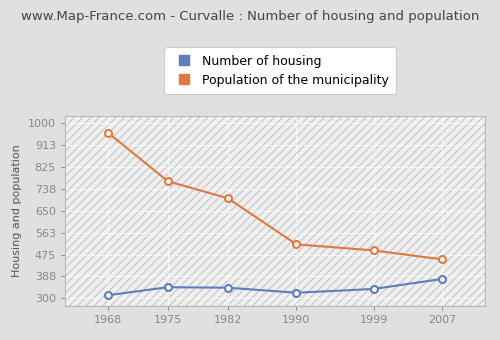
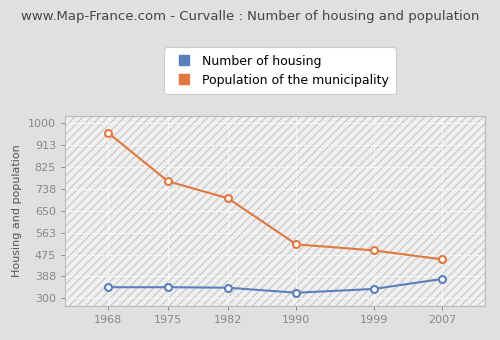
Number of housing/1968: 313 -> 345
